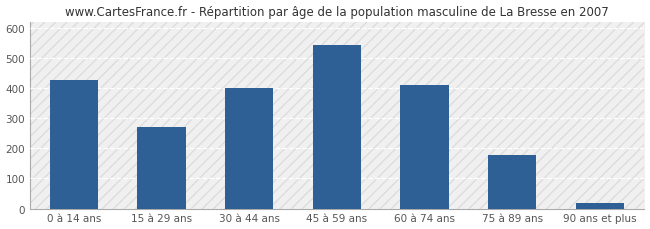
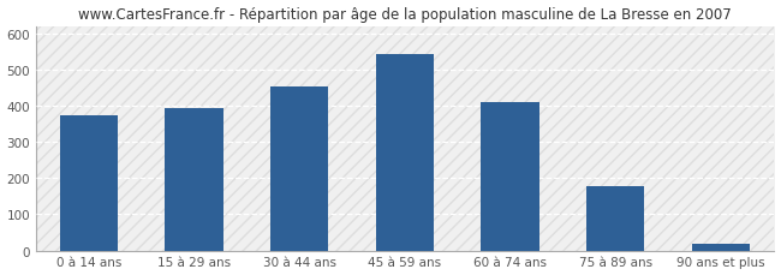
0 à 14 ans: 425 -> 372
15 à 29 ans: 270 -> 392
30 à 44 ans: 400 -> 453
